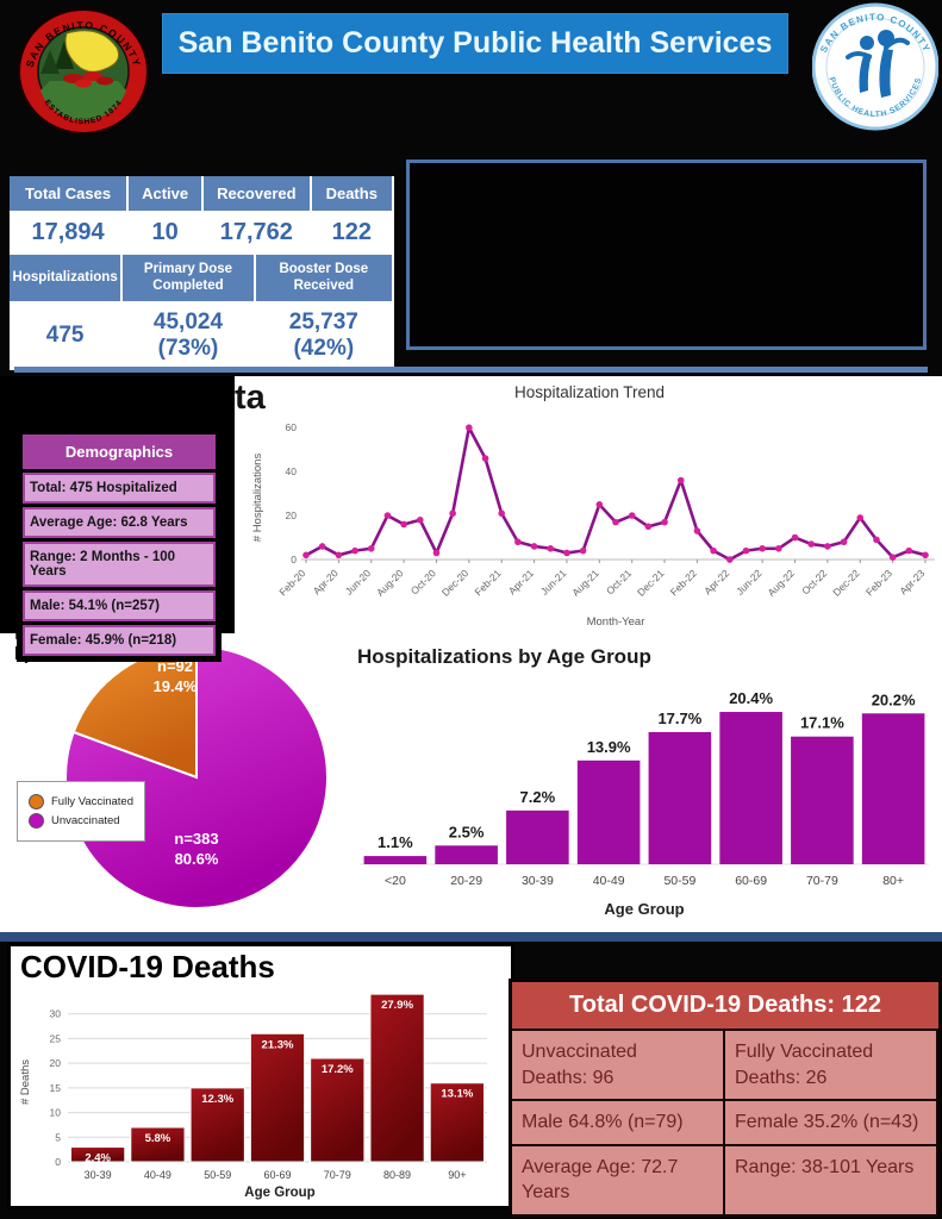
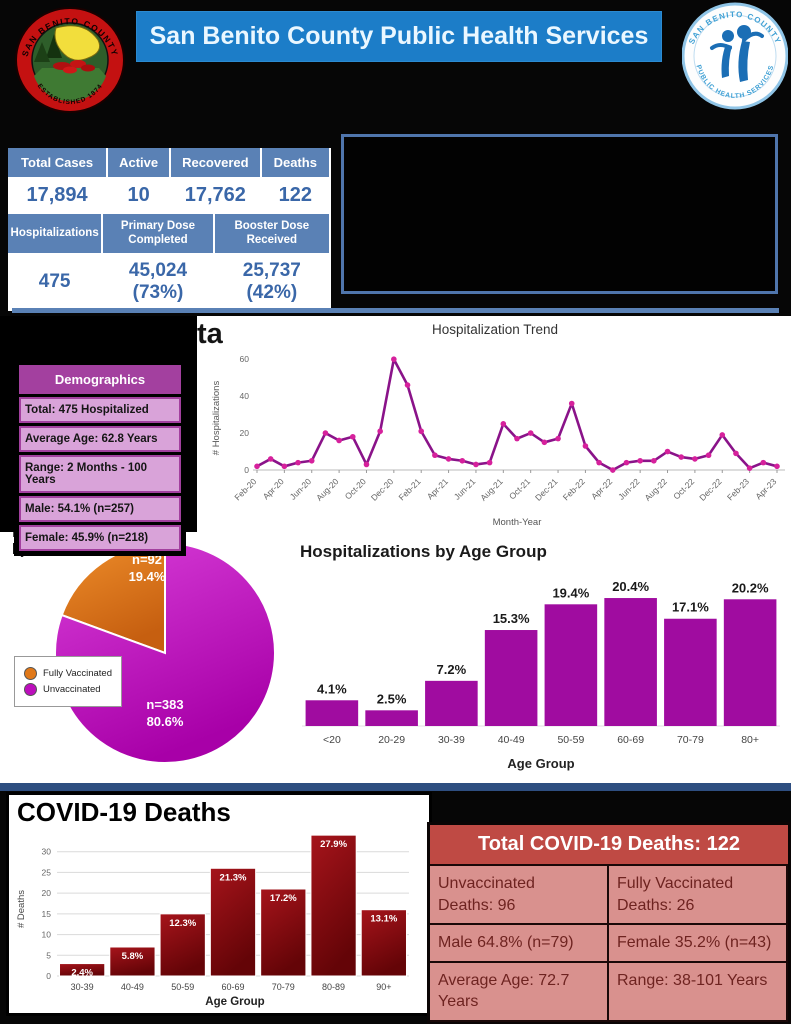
Hospitalizations by Age Group/<20: 1.1% -> 4.1%
Hospitalizations by Age Group/40-49: 13.9% -> 15.3%
Hospitalizations by Age Group/50-59: 17.7% -> 19.4%
